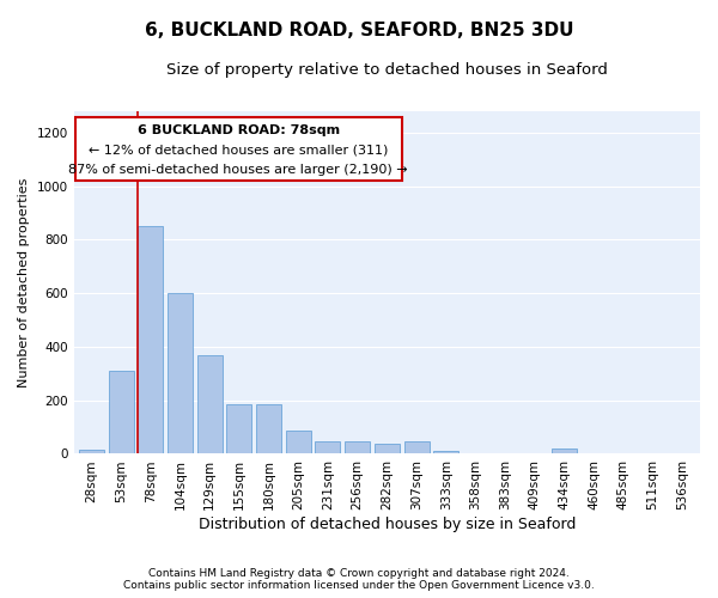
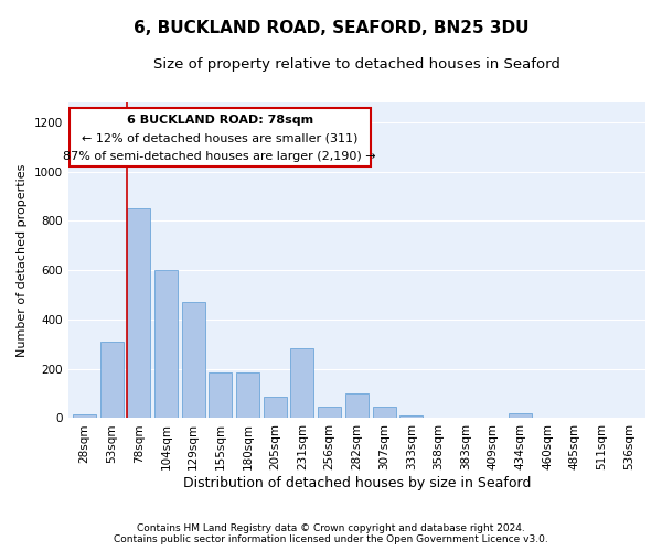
129sqm: 370 -> 470
231sqm: 45 -> 285
282sqm: 40 -> 100
